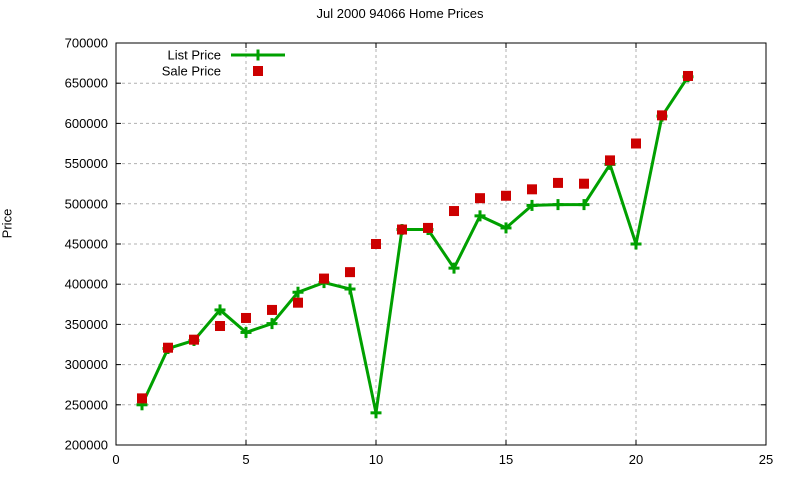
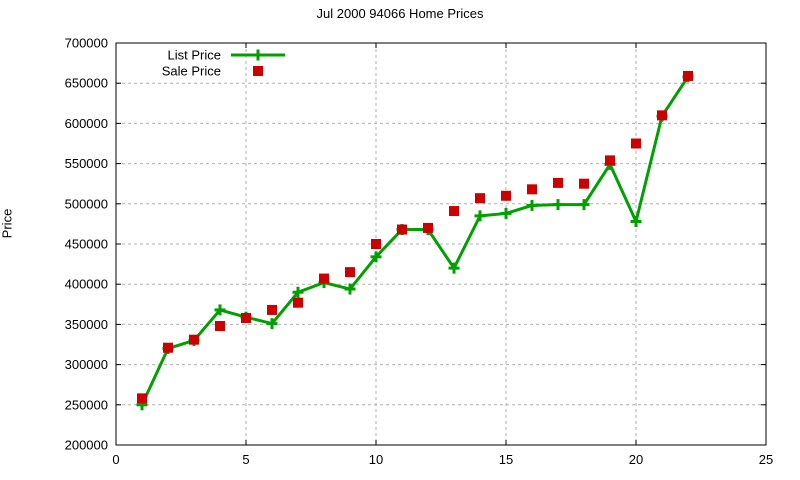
List Price/5: 340000 -> 360000
List Price/10: 240000 -> 430000
List Price/15: 470000 -> 490000
List Price/20: 450000 -> 480000
